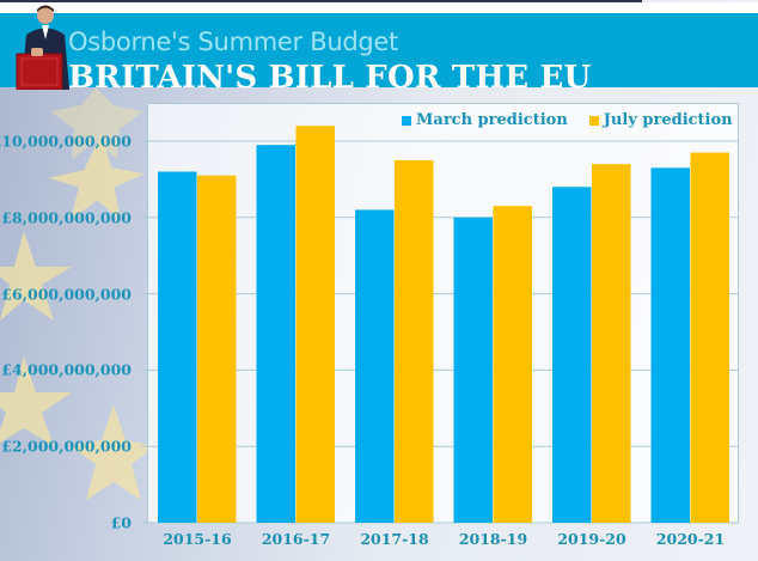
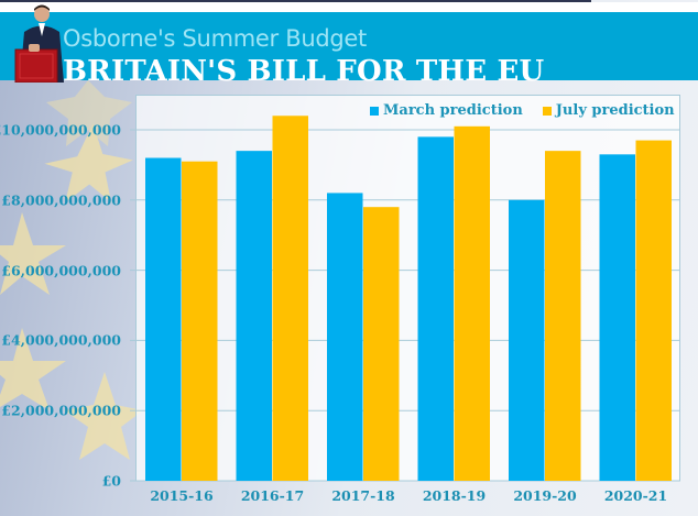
March prediction/2016-17: £9900000000 -> £9400000000
July prediction/2017-18: £9500000000 -> £7800000000
March prediction/2018-19: £8000000000 -> £9800000000
July prediction/2018-19: £8300000000 -> £10100000000
March prediction/2019-20: £8800000000 -> £8000000000
